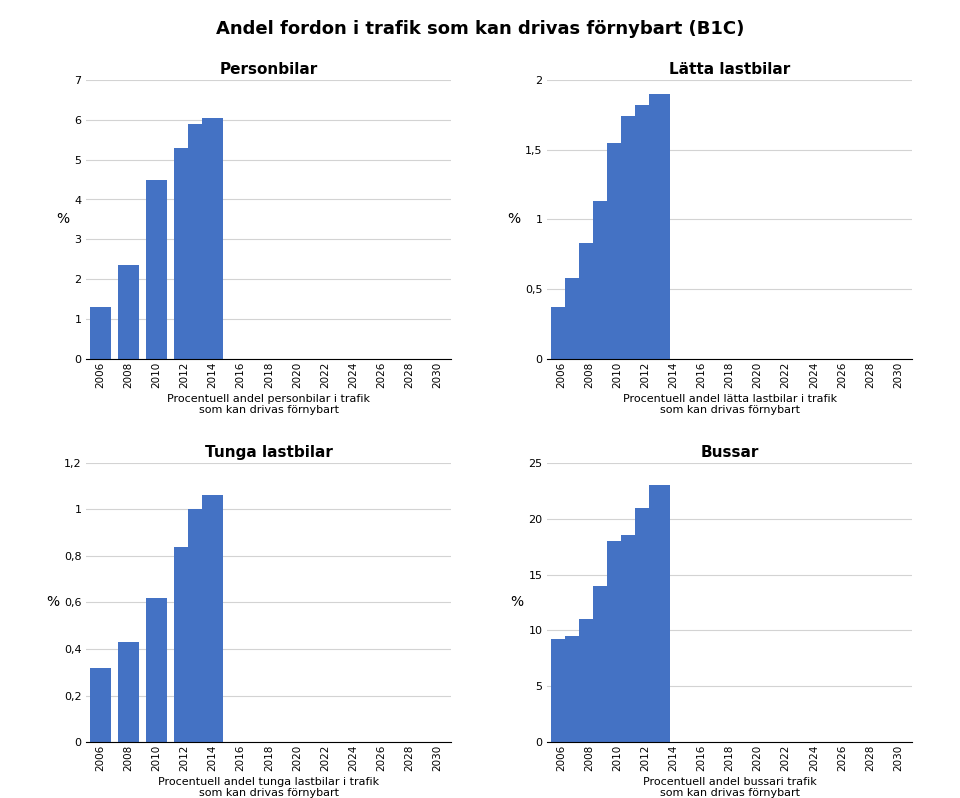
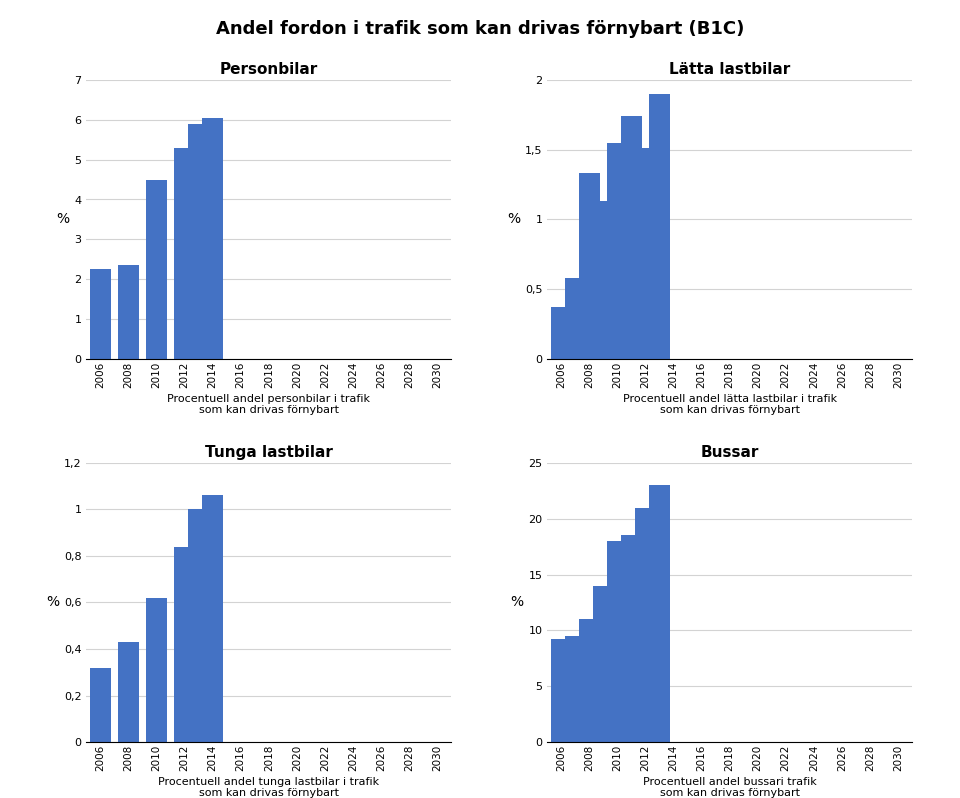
Personbilar/2006: 1.30 -> 2.25
Lätta lastbilar/2008: 0,83 -> 1,33
Lätta lastbilar/2012: 1,82 -> 1,51
